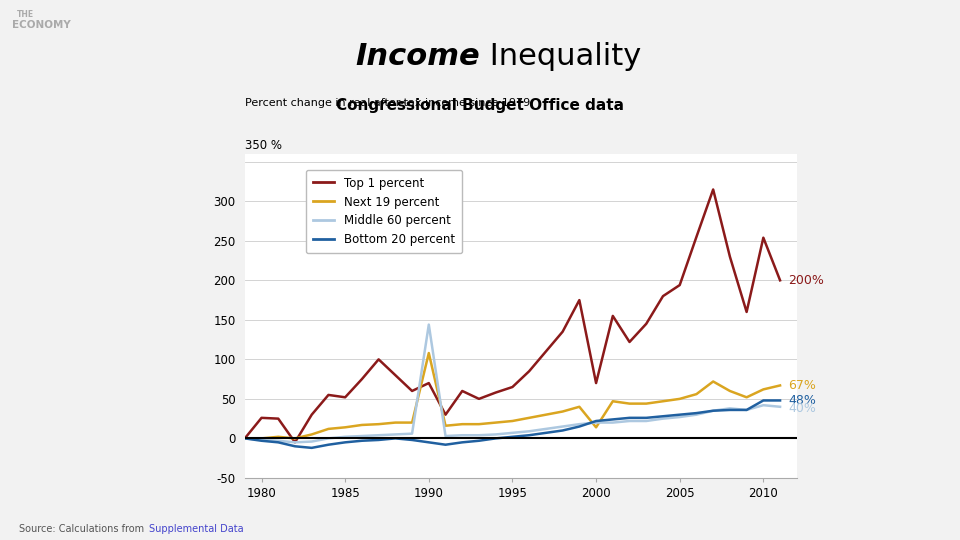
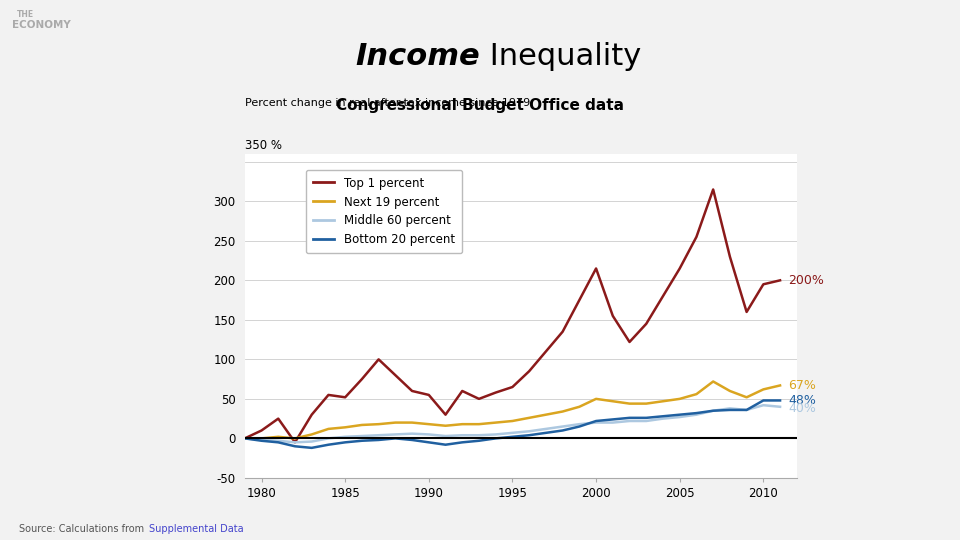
Top 1 percent/1980: 26 -> 10
Top 1 percent/1990: 70 -> 55
Next 19 percent/1990: 108 -> 18
Middle 60 percent/1990: 144 -> 5
Top 1 percent/2000: 70 -> 215
Next 19 percent/2000: 14 -> 50
Top 1 percent/2005: 194 -> 215
Top 1 percent/2010: 254 -> 195
